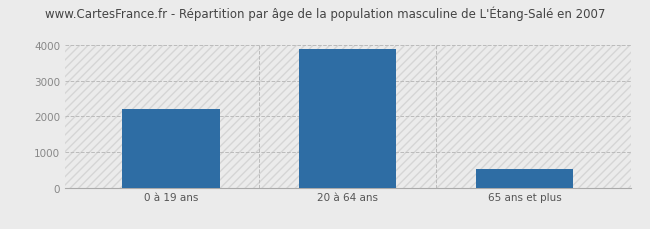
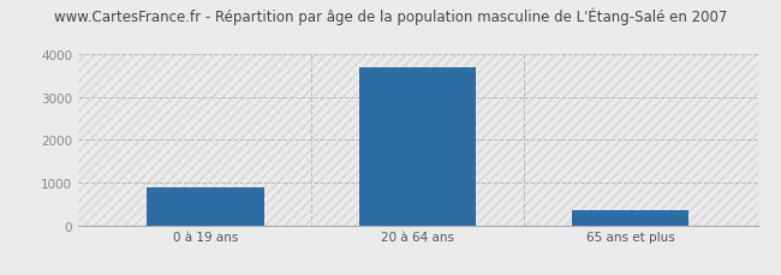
0 à 19 ans: 2200 -> 900
20 à 64 ans: 3900 -> 3700
65 ans et plus: 520 -> 350
